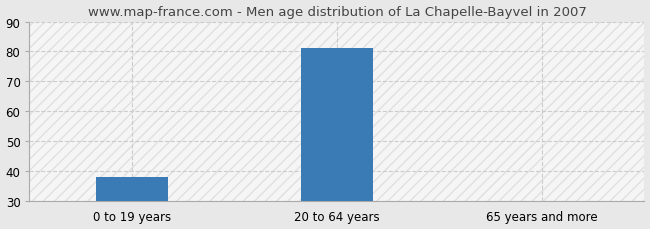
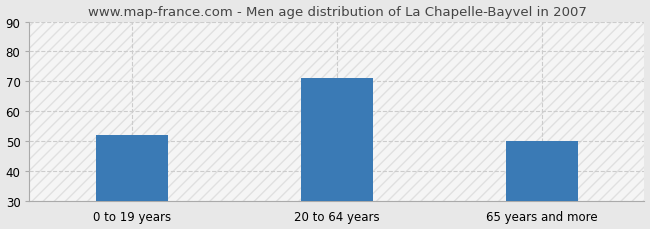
0 to 19 years: 38 -> 52
20 to 64 years: 81 -> 71
65 years and more: 30 -> 50
